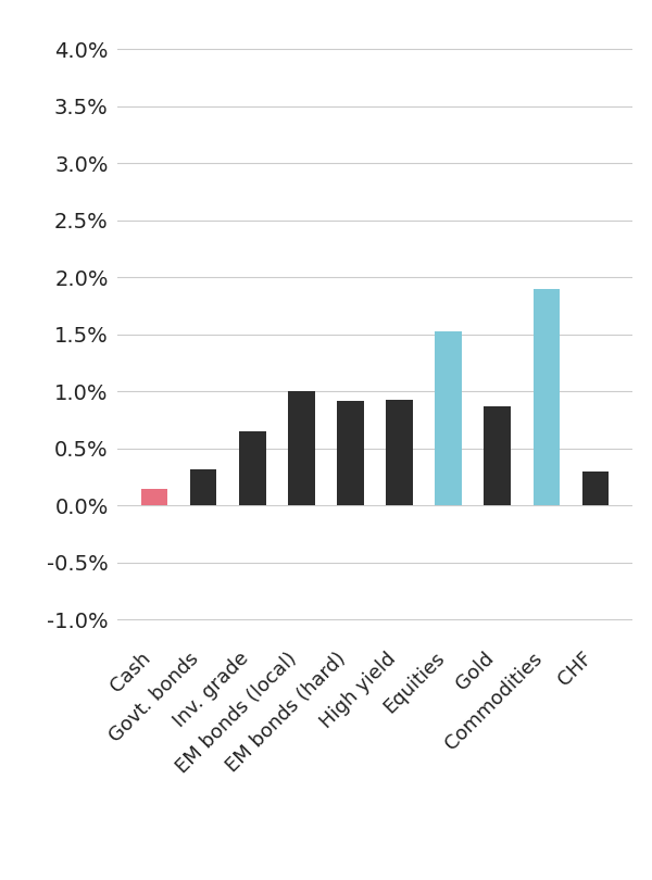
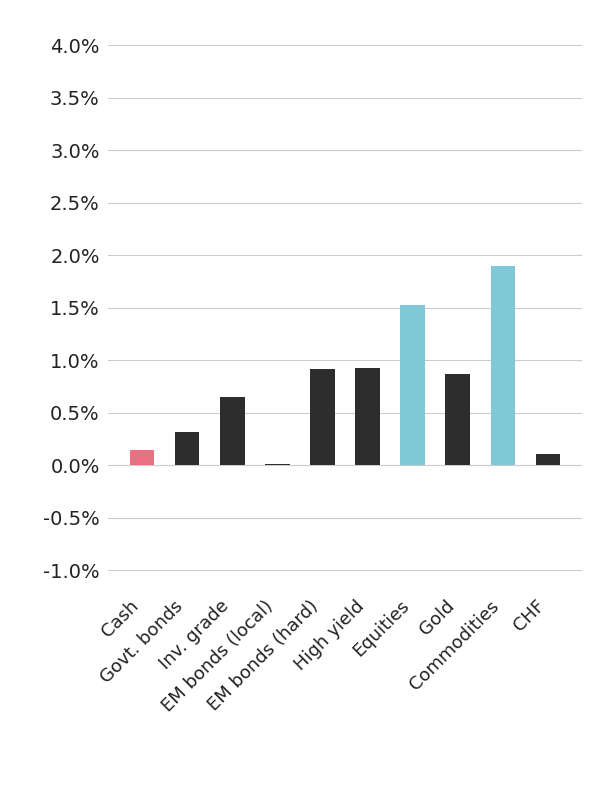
EM bonds (local): 1.00% -> 0.01%
CHF: 0.30% -> 0.11%
